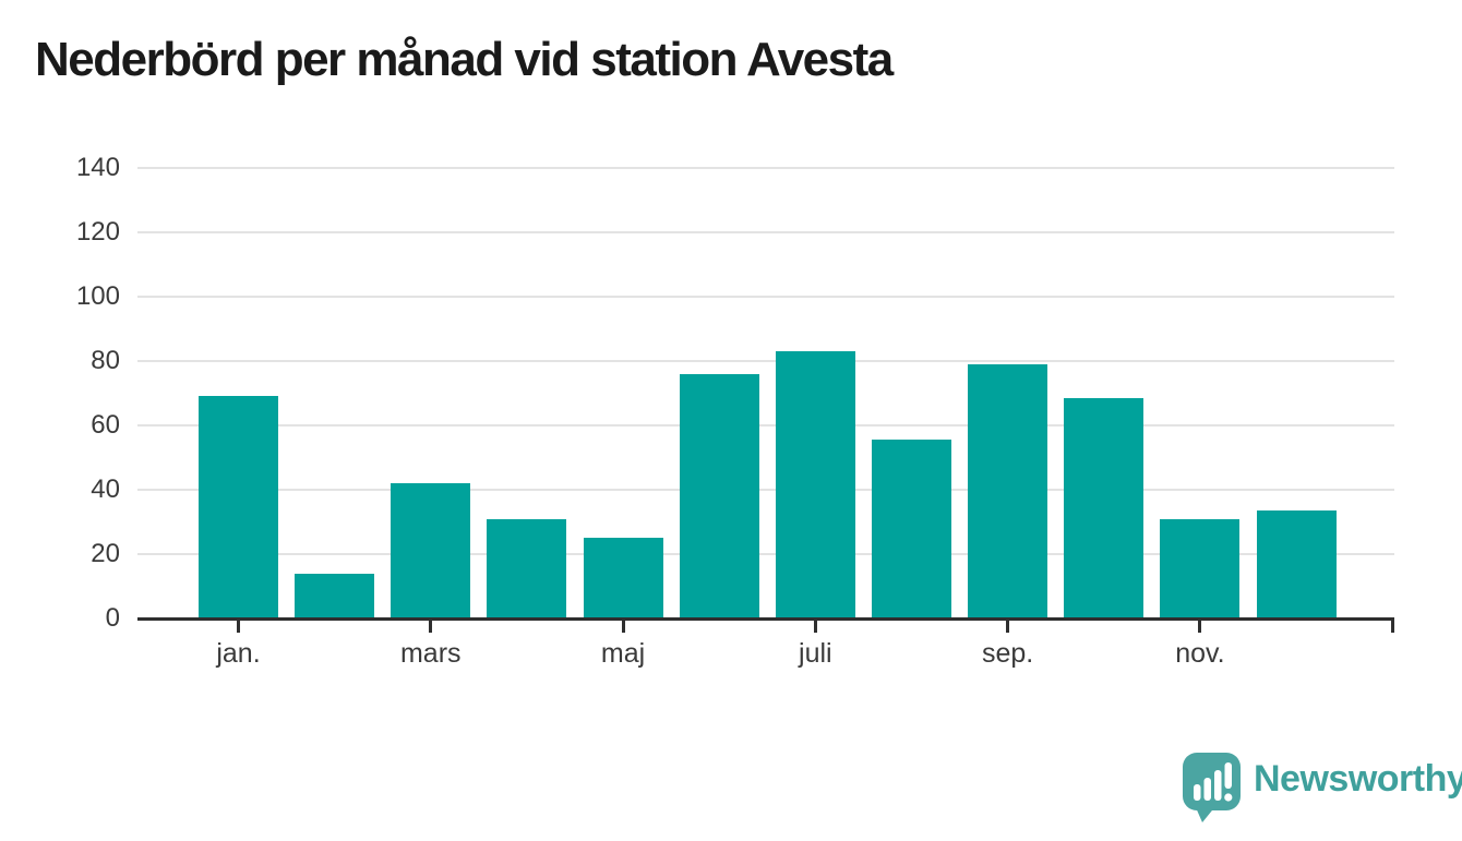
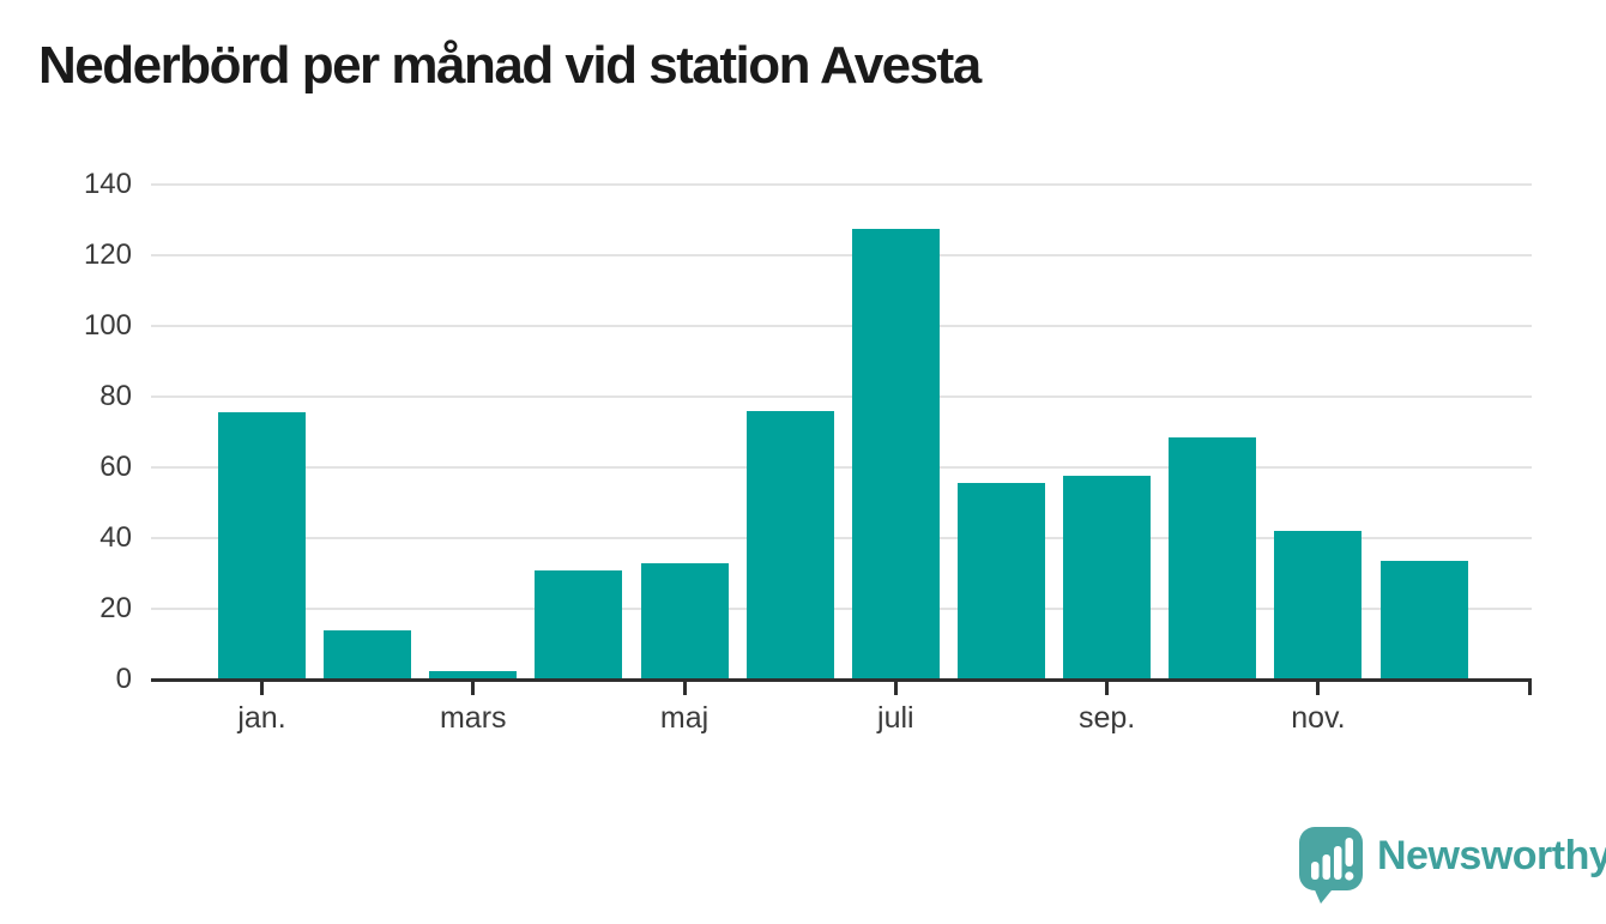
jan.: 69 -> 76
mars: 42 -> 2
maj: 25 -> 33
juli: 83 -> 128
sep.: 79 -> 58
nov.: 31 -> 42
